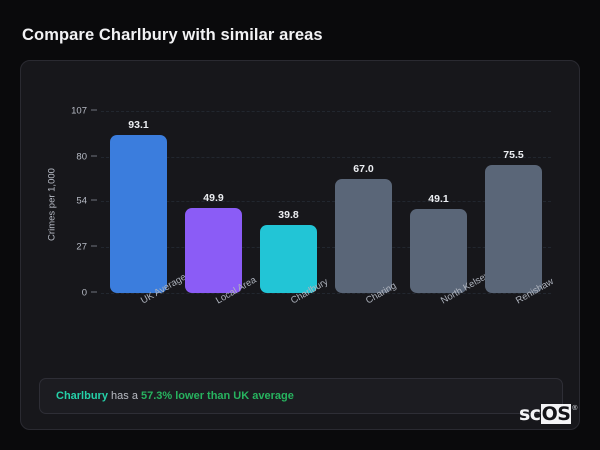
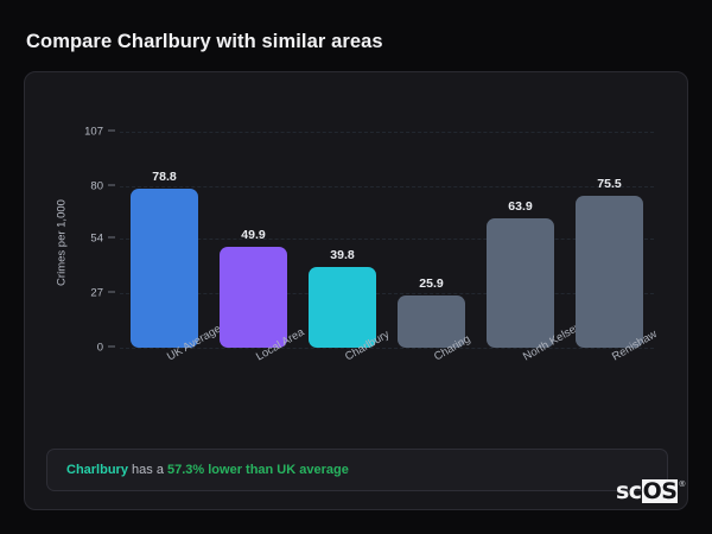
UK Average: 93.1 -> 78.8
Charing: 67.0 -> 25.9
North Kelsey: 49.1 -> 63.9
